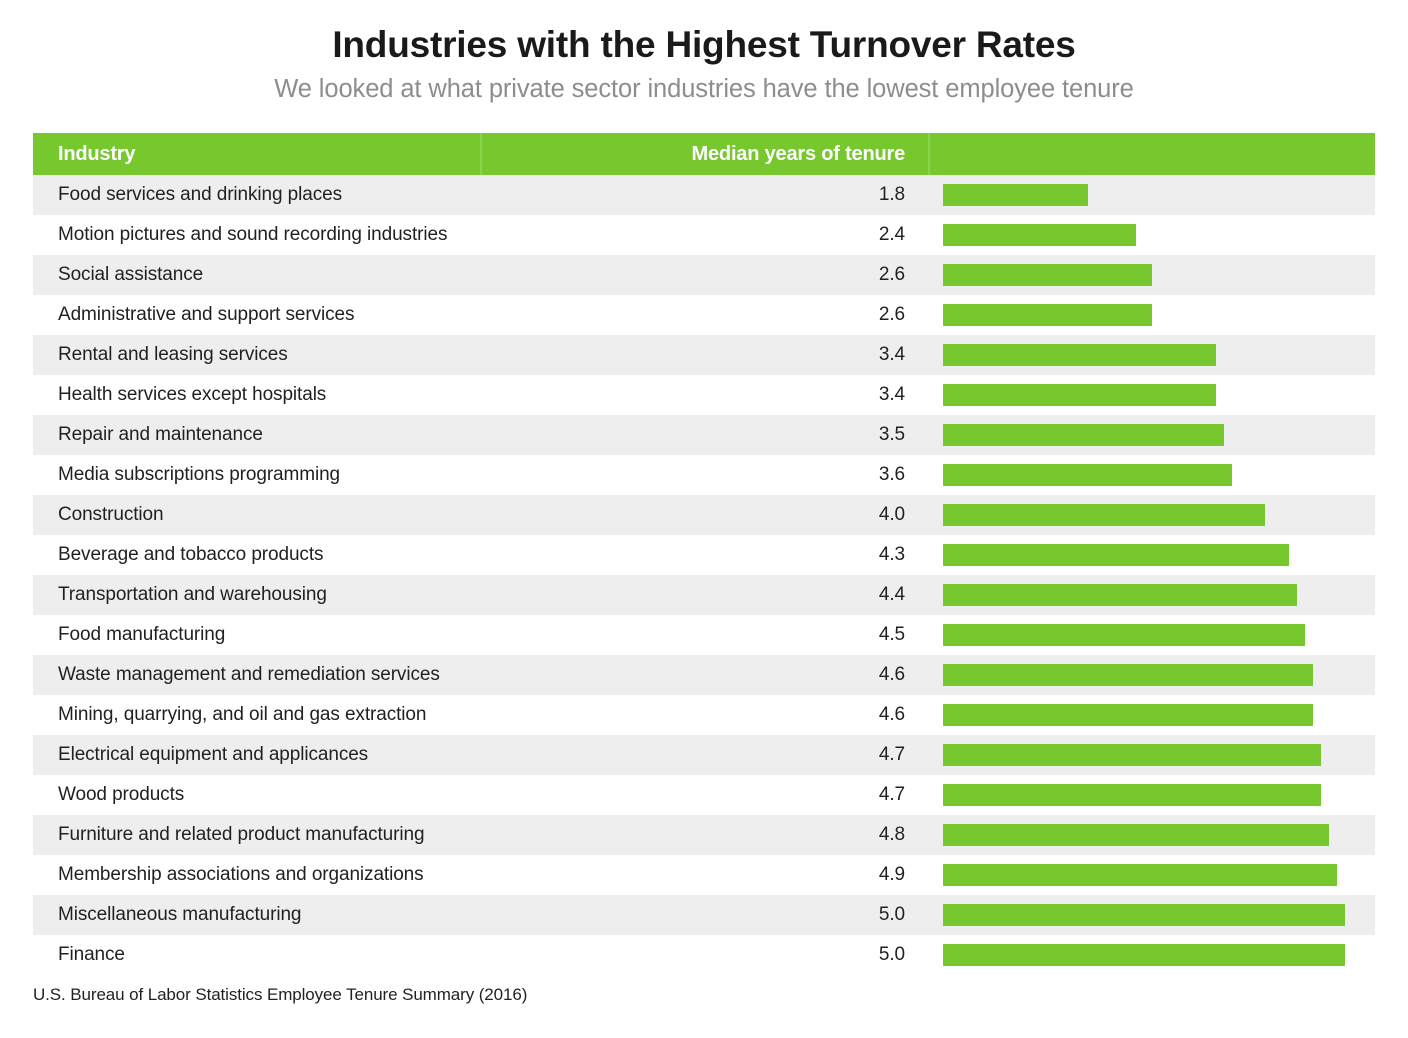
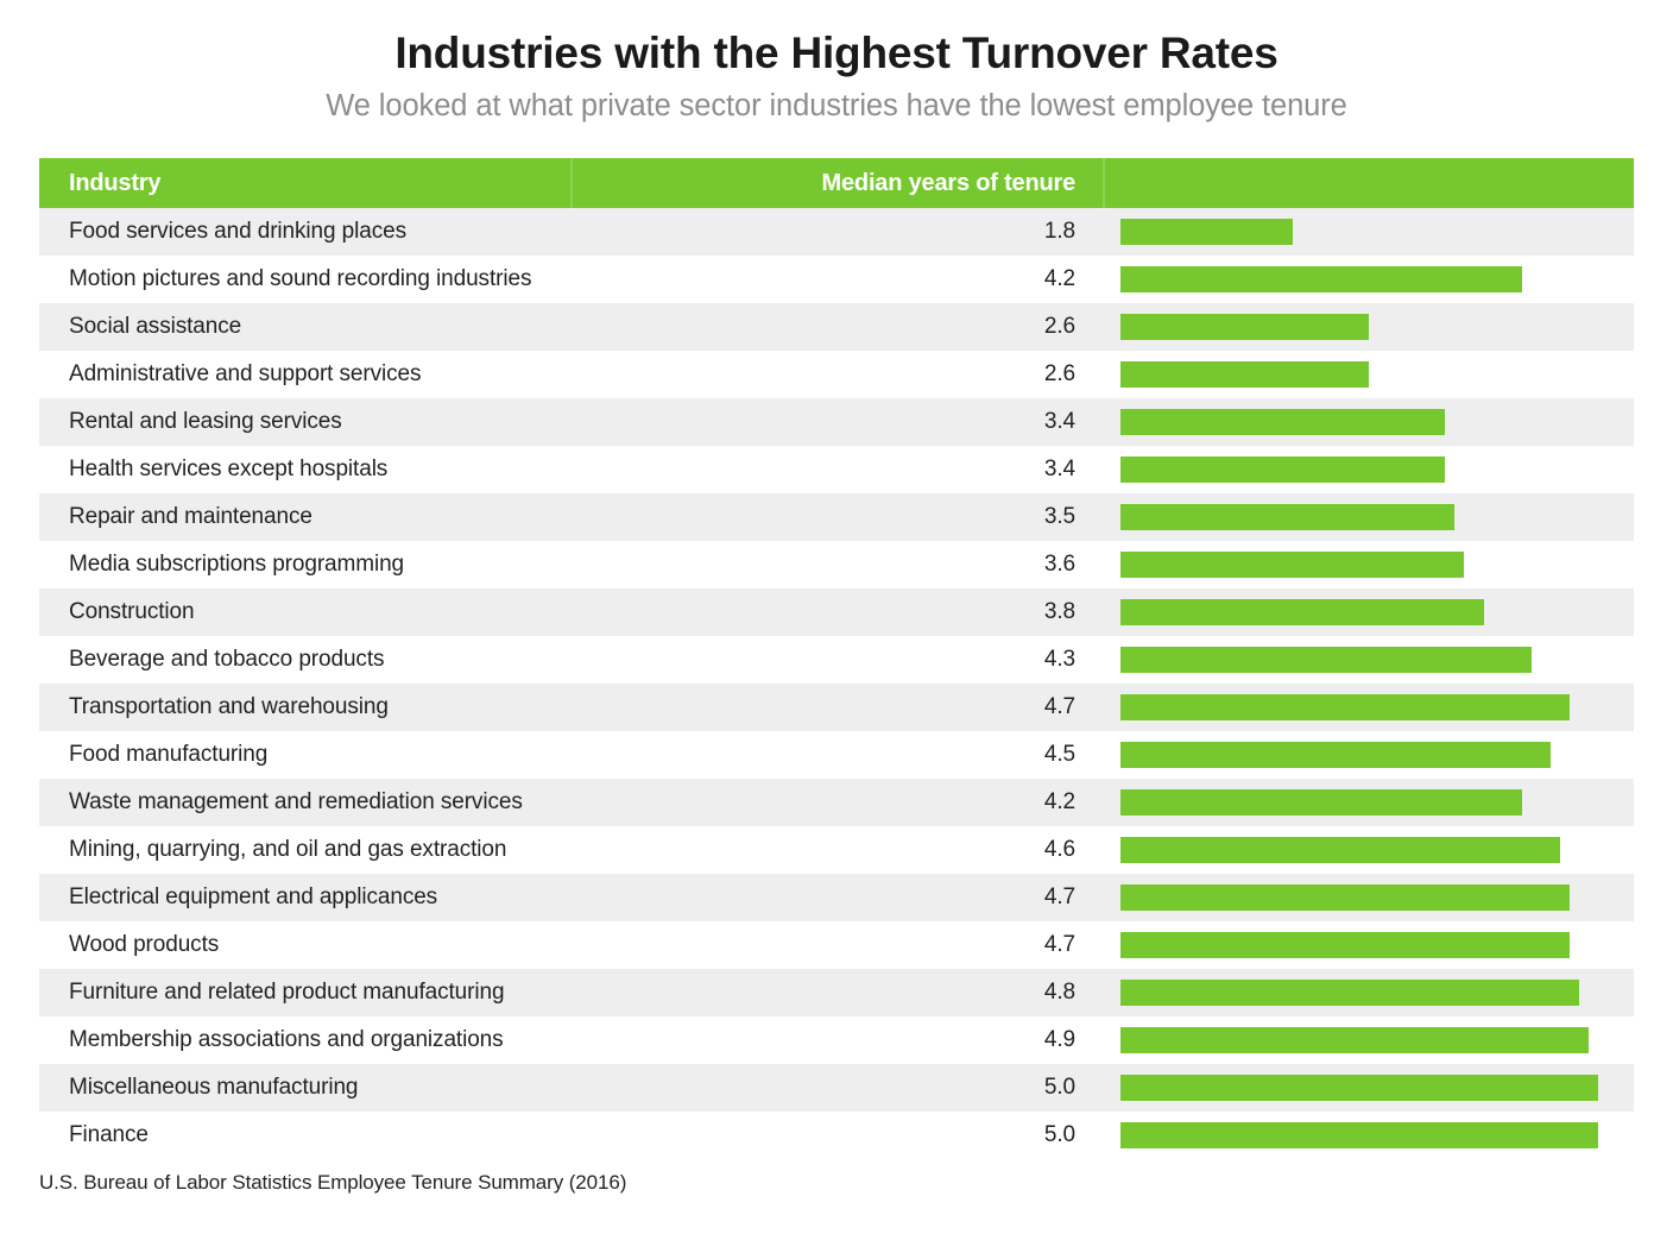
Motion pictures and sound recording industries: 2.4 -> 4.2
Construction: 4.0 -> 3.8
Transportation and warehousing: 4.4 -> 4.7
Waste management and remediation services: 4.6 -> 4.2
